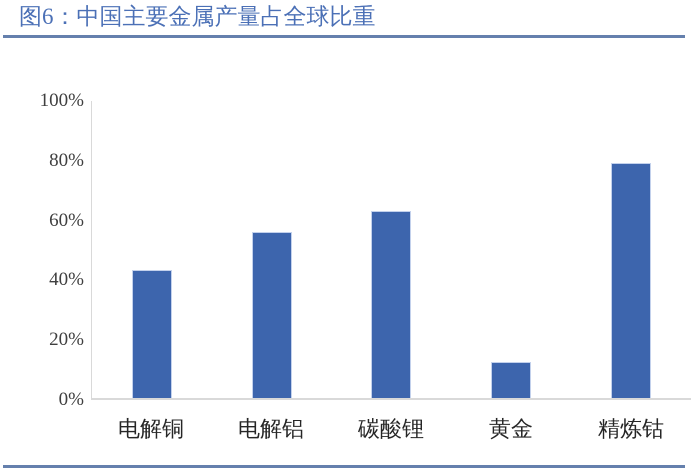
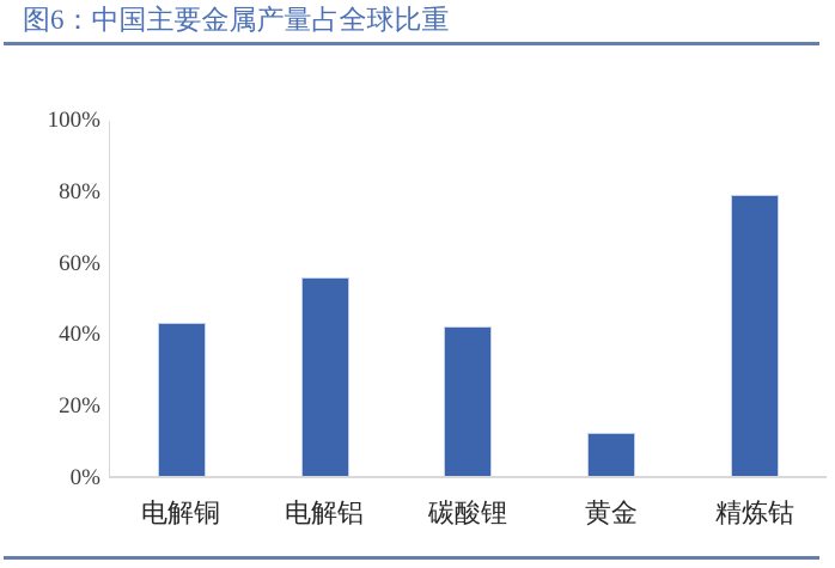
碳酸锂: 63% -> 42%
